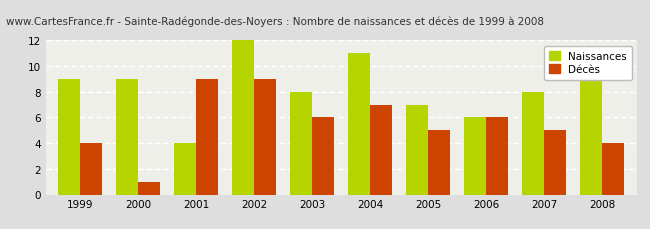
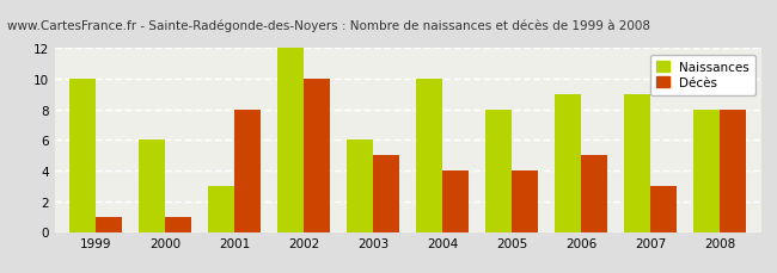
Naissances/1999: 9 -> 10
Décès/1999: 4 -> 1
Naissances/2000: 9 -> 6
Naissances/2001: 4 -> 3
Décès/2001: 9 -> 8
Décès/2002: 9 -> 10
Naissances/2003: 8 -> 6
Décès/2003: 6 -> 5
Naissances/2004: 11 -> 10
Décès/2004: 7 -> 4
Naissances/2005: 7 -> 8
Décès/2005: 5 -> 4
Naissances/2006: 6 -> 9
Décès/2006: 6 -> 5
Naissances/2007: 8 -> 9
Décès/2007: 5 -> 3
Naissances/2008: 9 -> 8
Décès/2008: 4 -> 8
